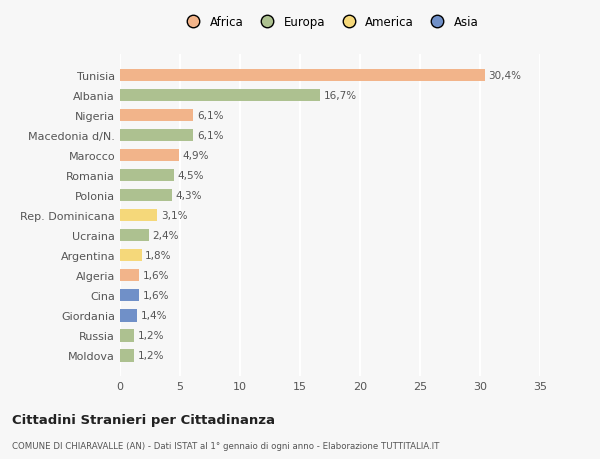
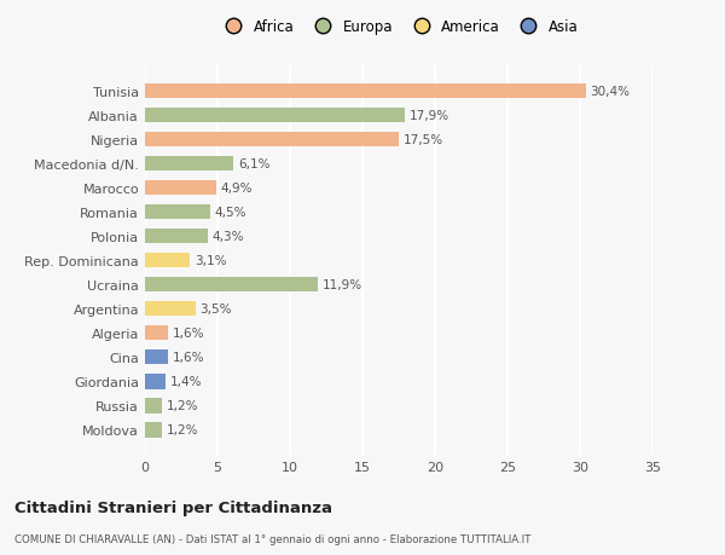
Albania: 16,7% -> 17,9%
Nigeria: 6,1% -> 17,5%
Ucraina: 2,4% -> 11,9%
Argentina: 1,8% -> 3,5%
